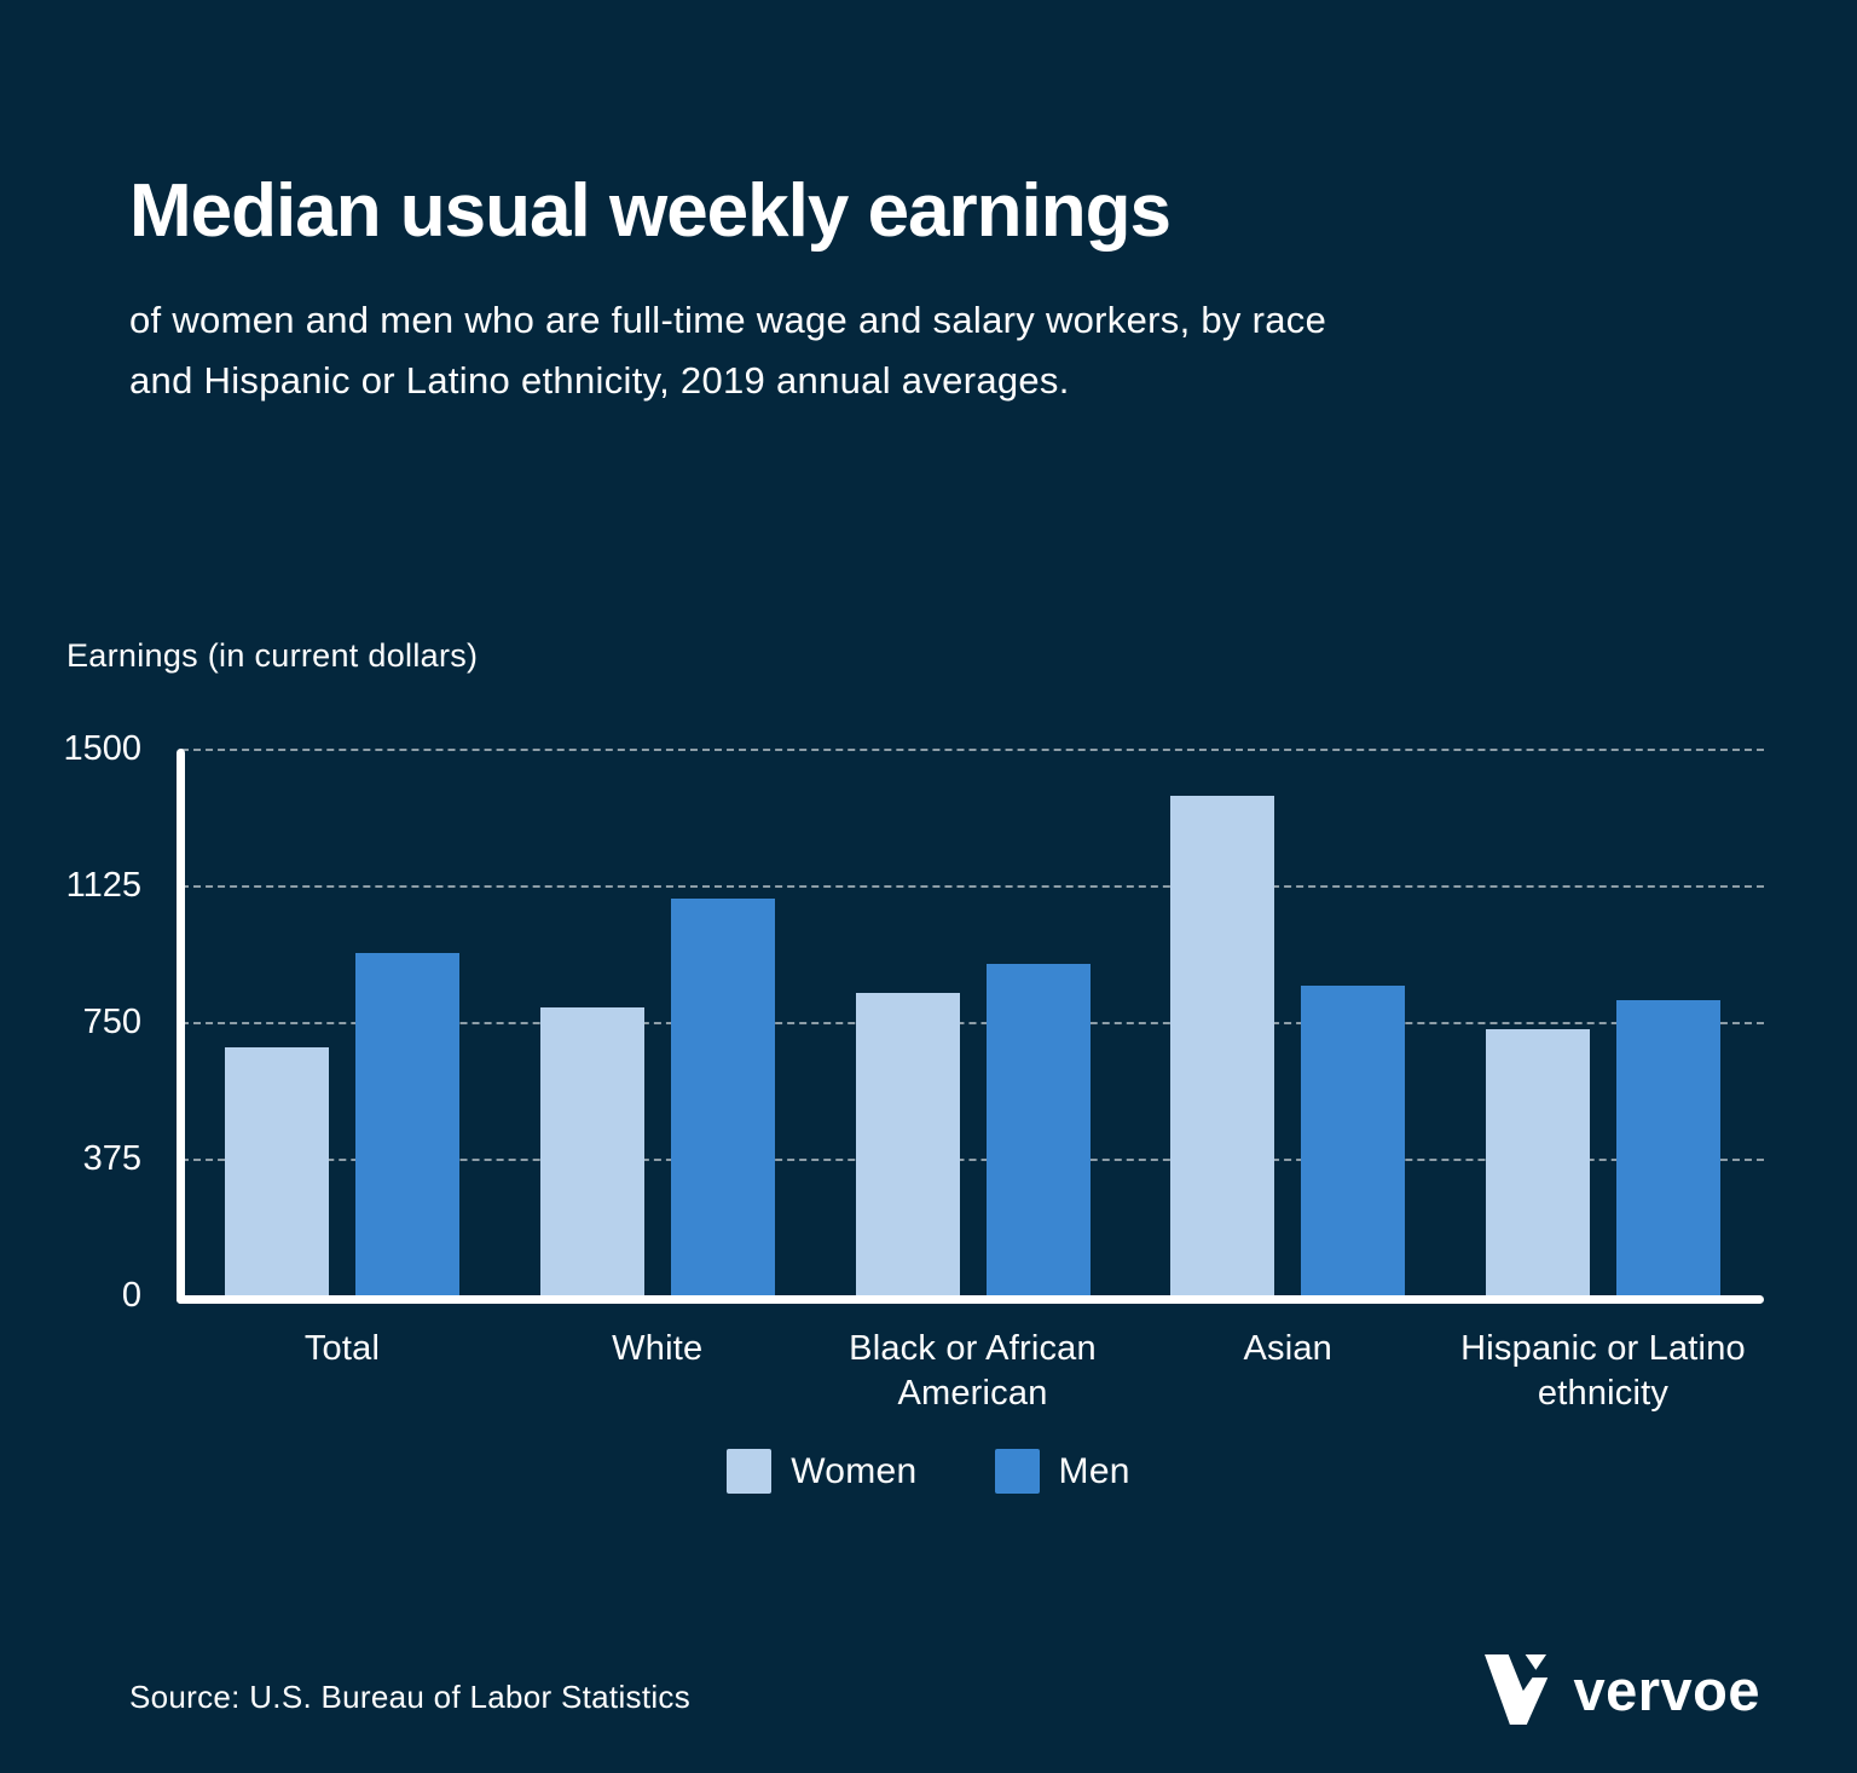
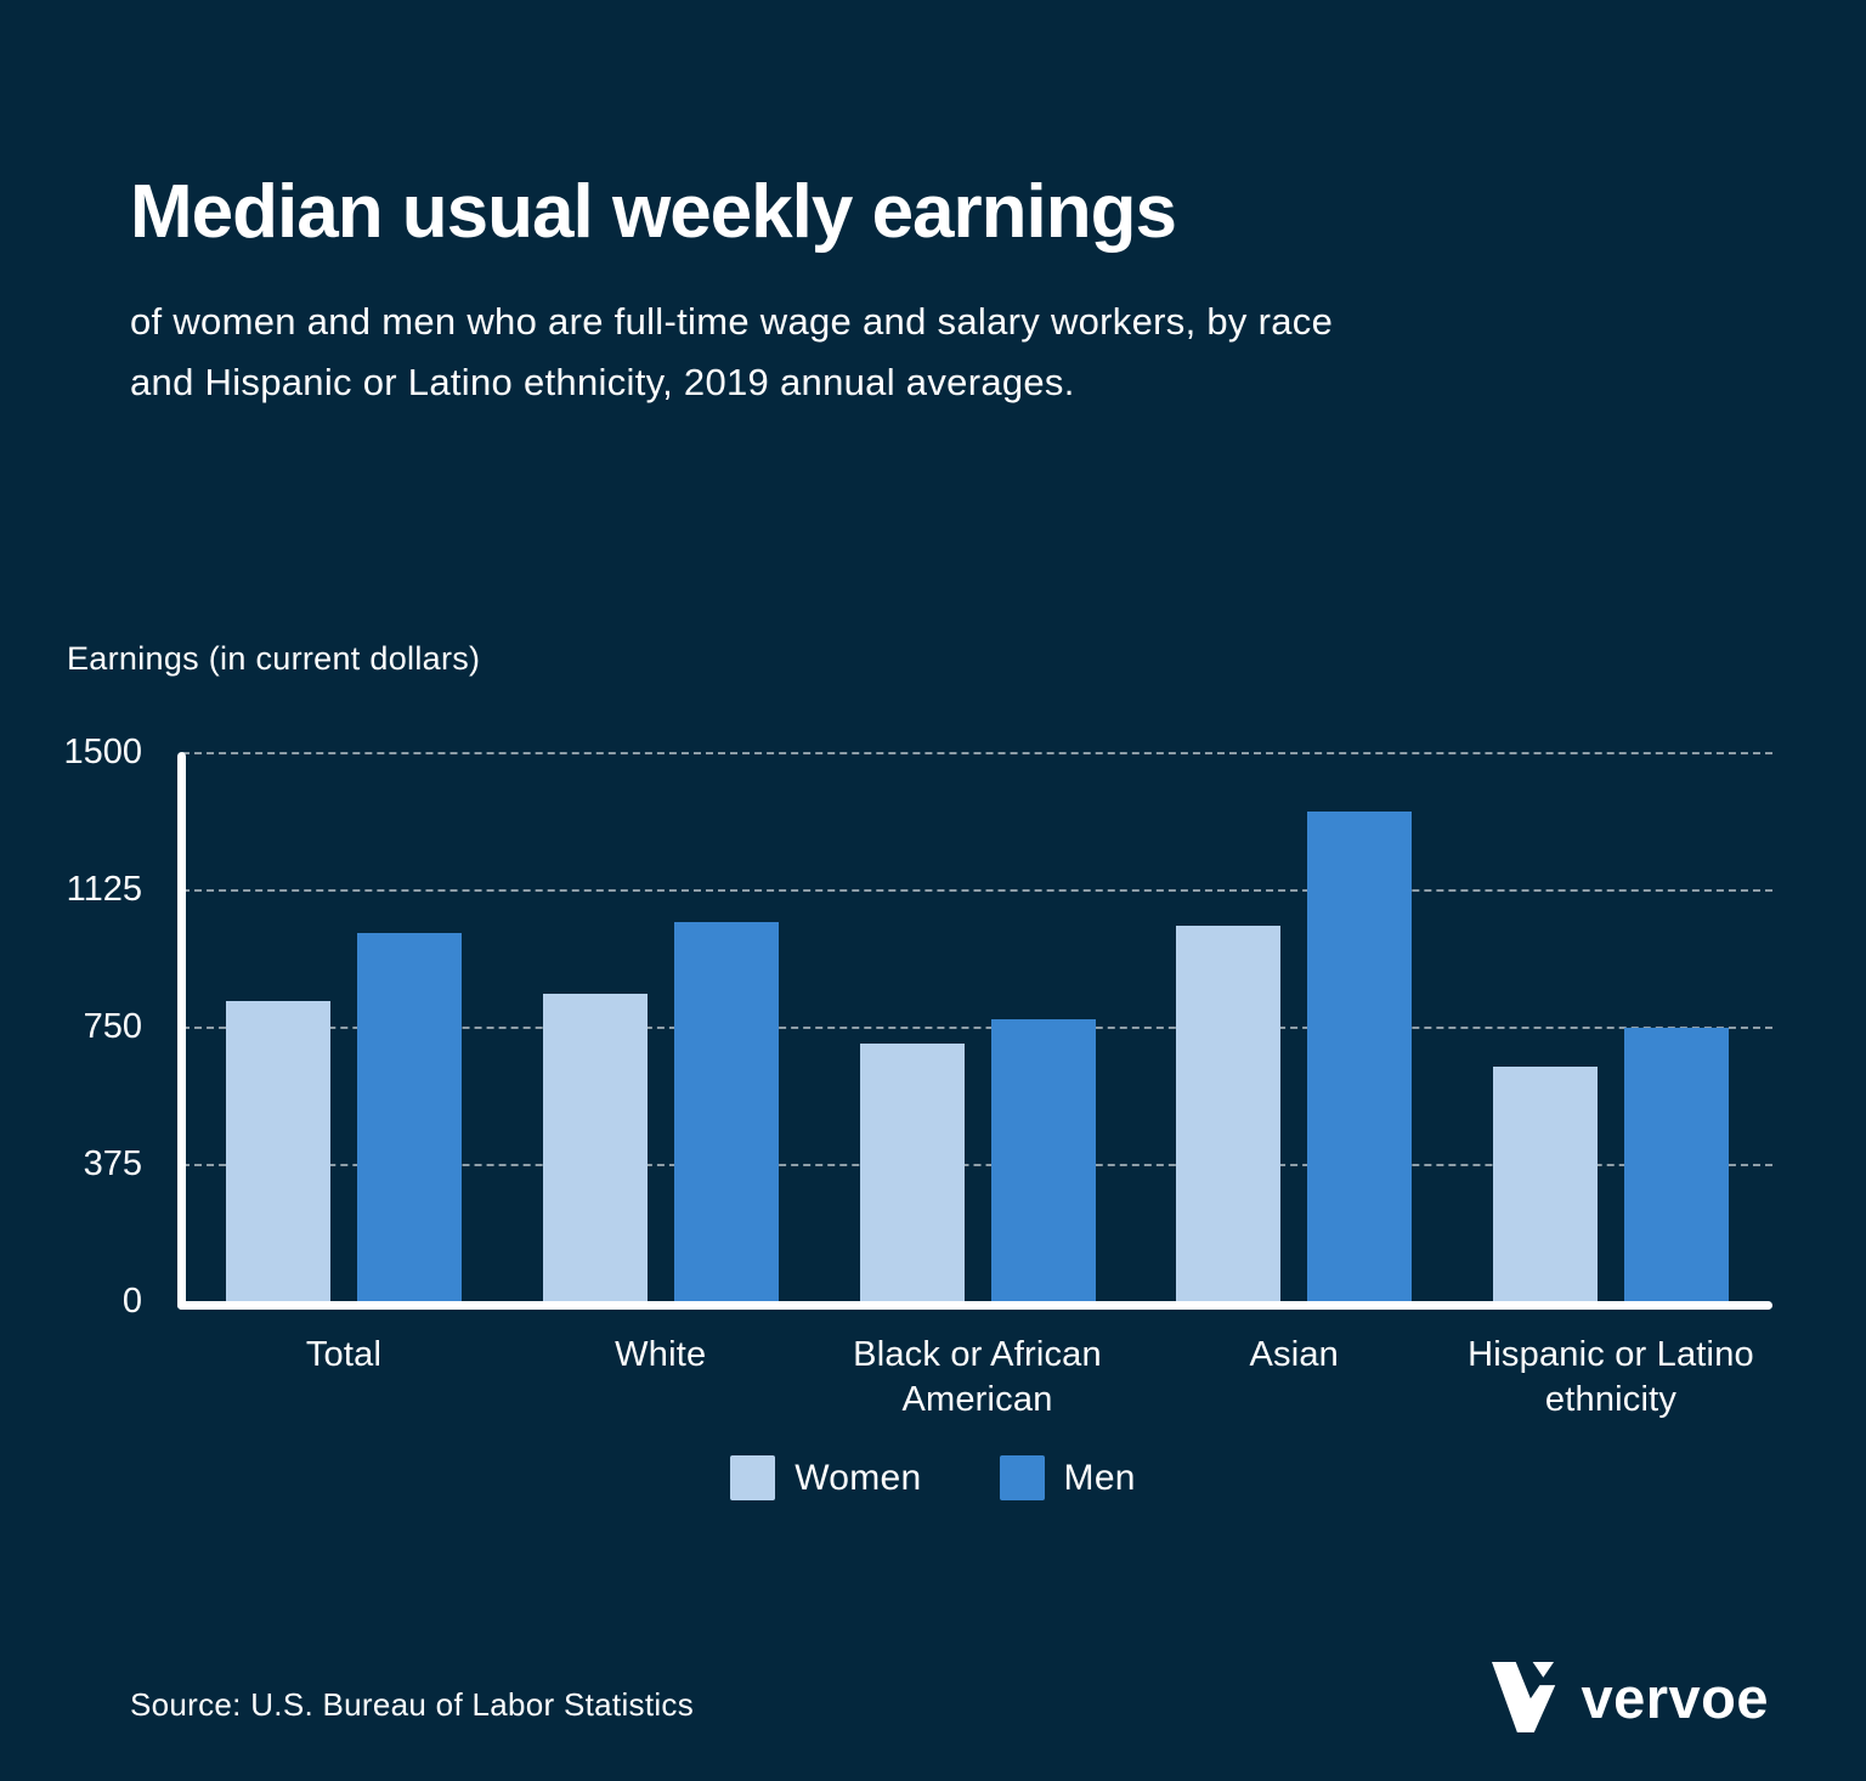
Women/Total: 680 -> 820
Men/Total: 940 -> 1010
Women/White: 790 -> 840
Men/White: 1090 -> 1040
Women/Black or African American: 830 -> 700
Men/Black or African American: 910 -> 770
Women/Asian: 1370 -> 1020
Men/Asian: 850 -> 1340
Women/Hispanic or Latino ethnicity: 730 -> 640
Men/Hispanic or Latino ethnicity: 810 -> 750
